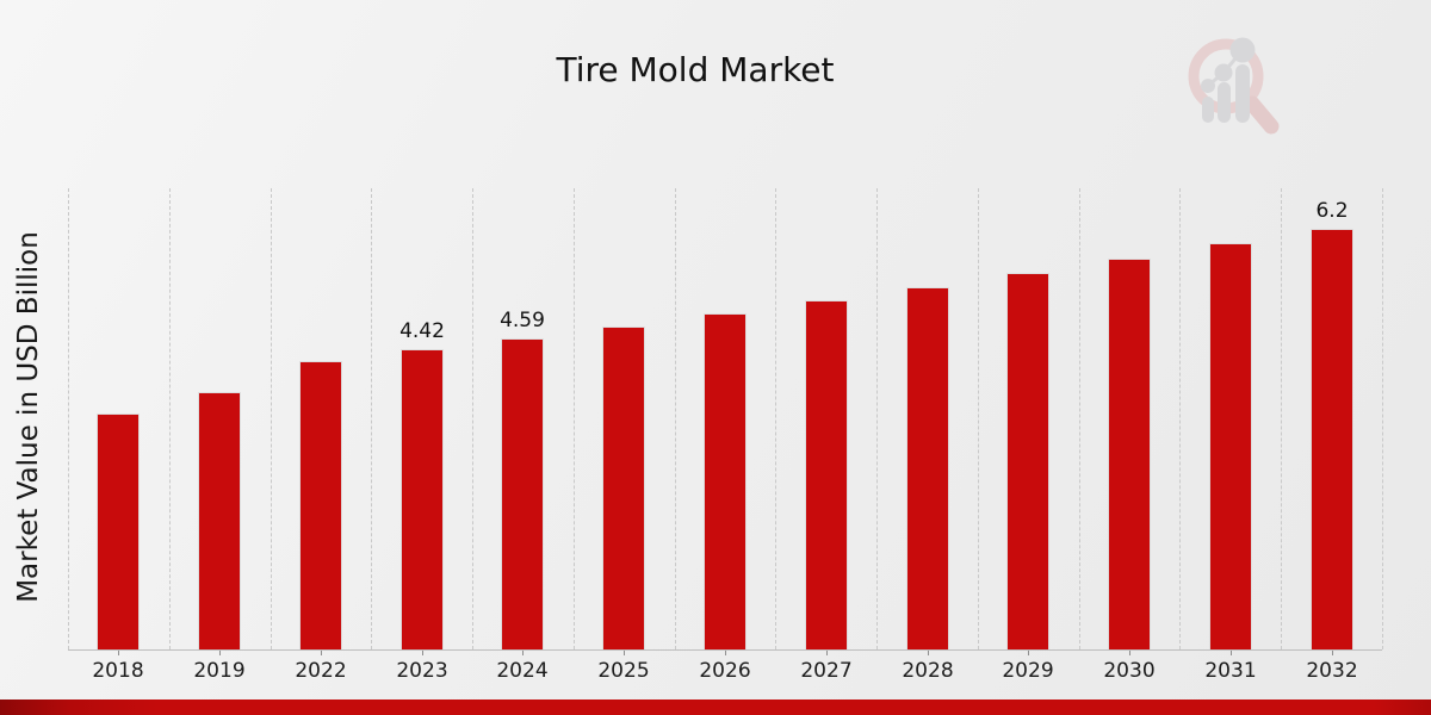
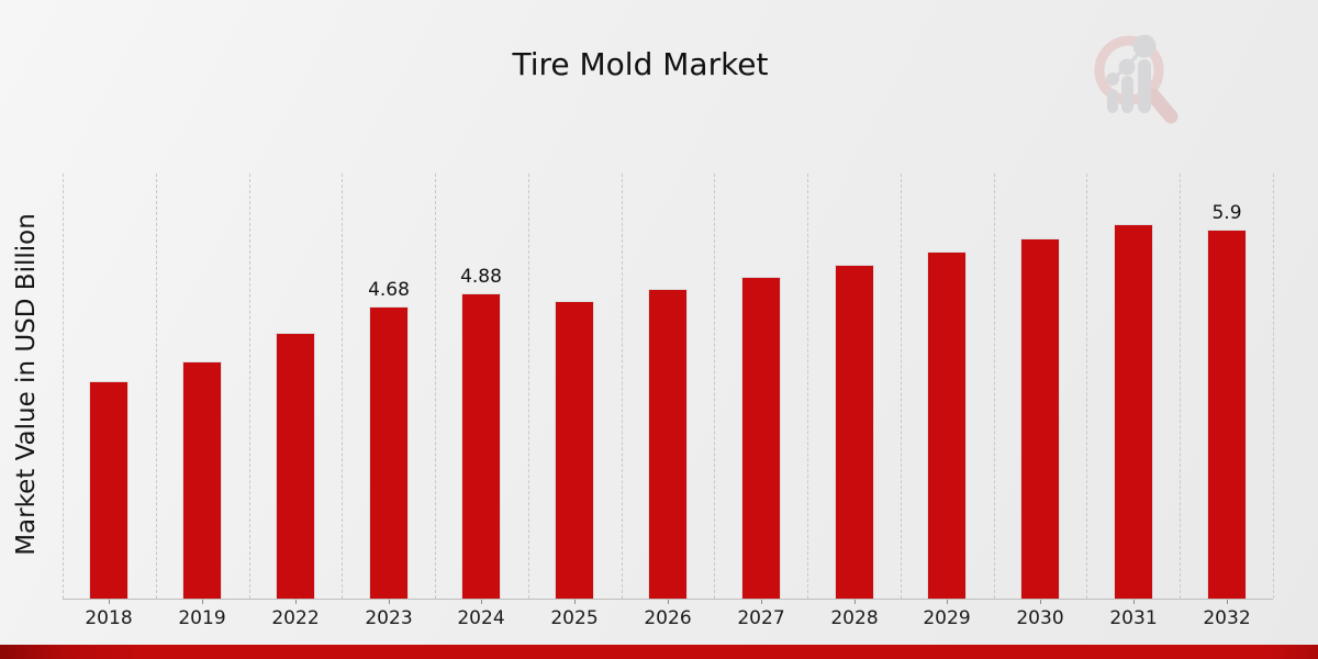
2023: 4.42 -> 4.68
2024: 4.59 -> 4.88
2032: 6.2 -> 5.9
